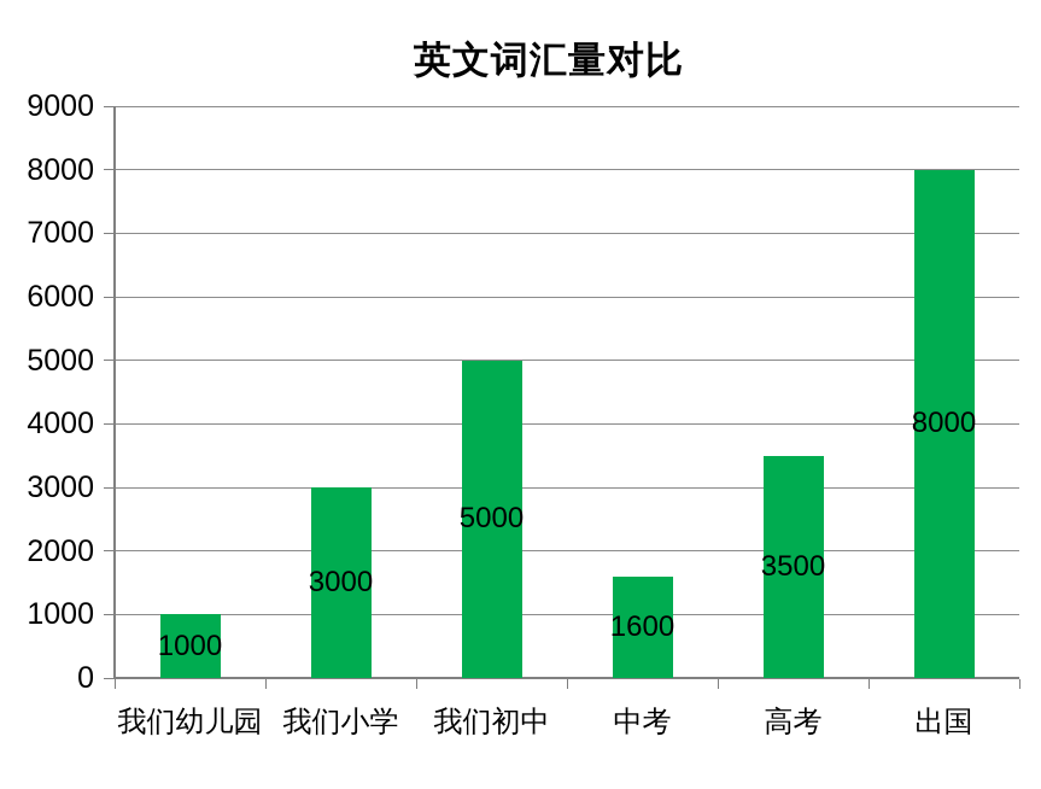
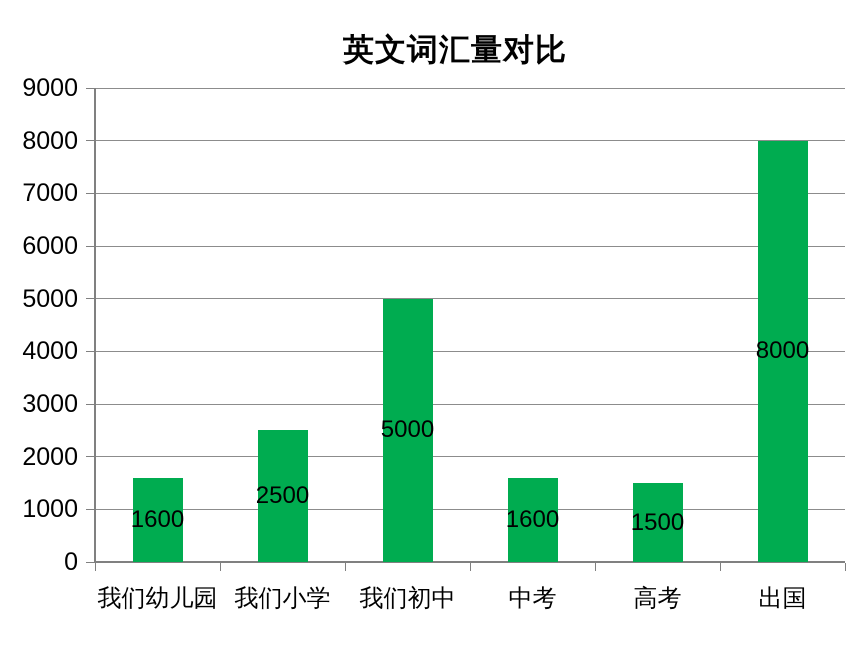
我们幼儿园: 1000 -> 1600
我们小学: 3000 -> 2500
高考: 3500 -> 1500
